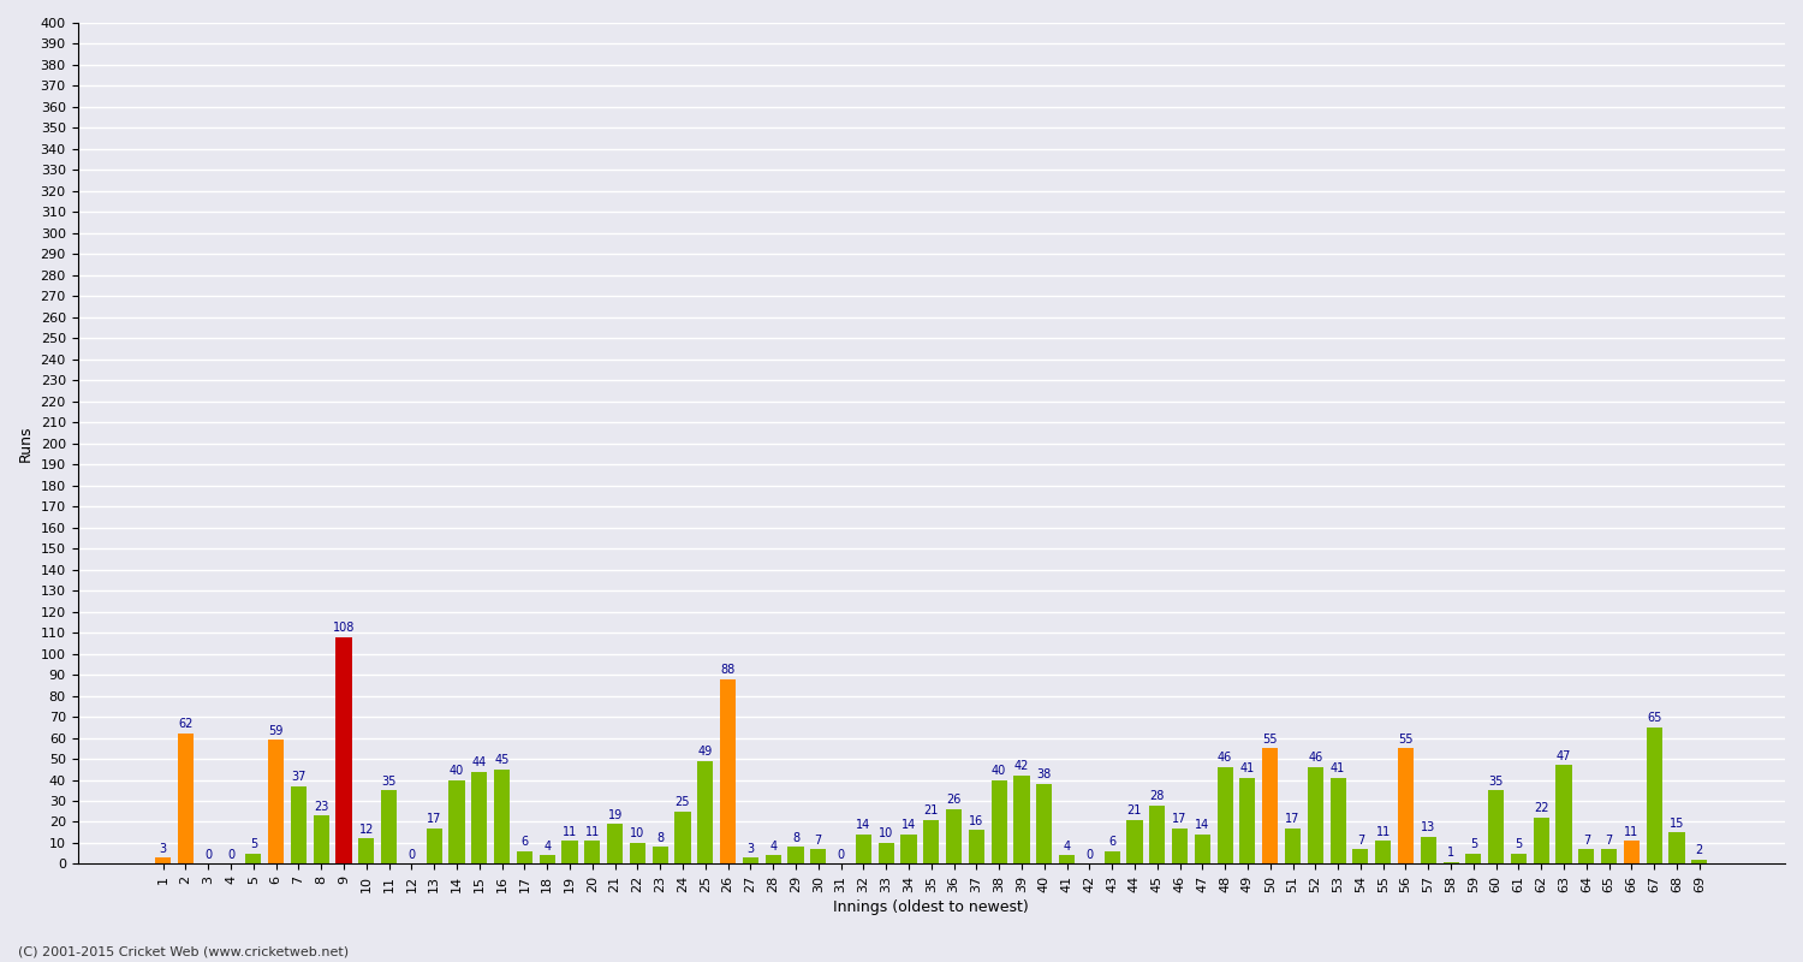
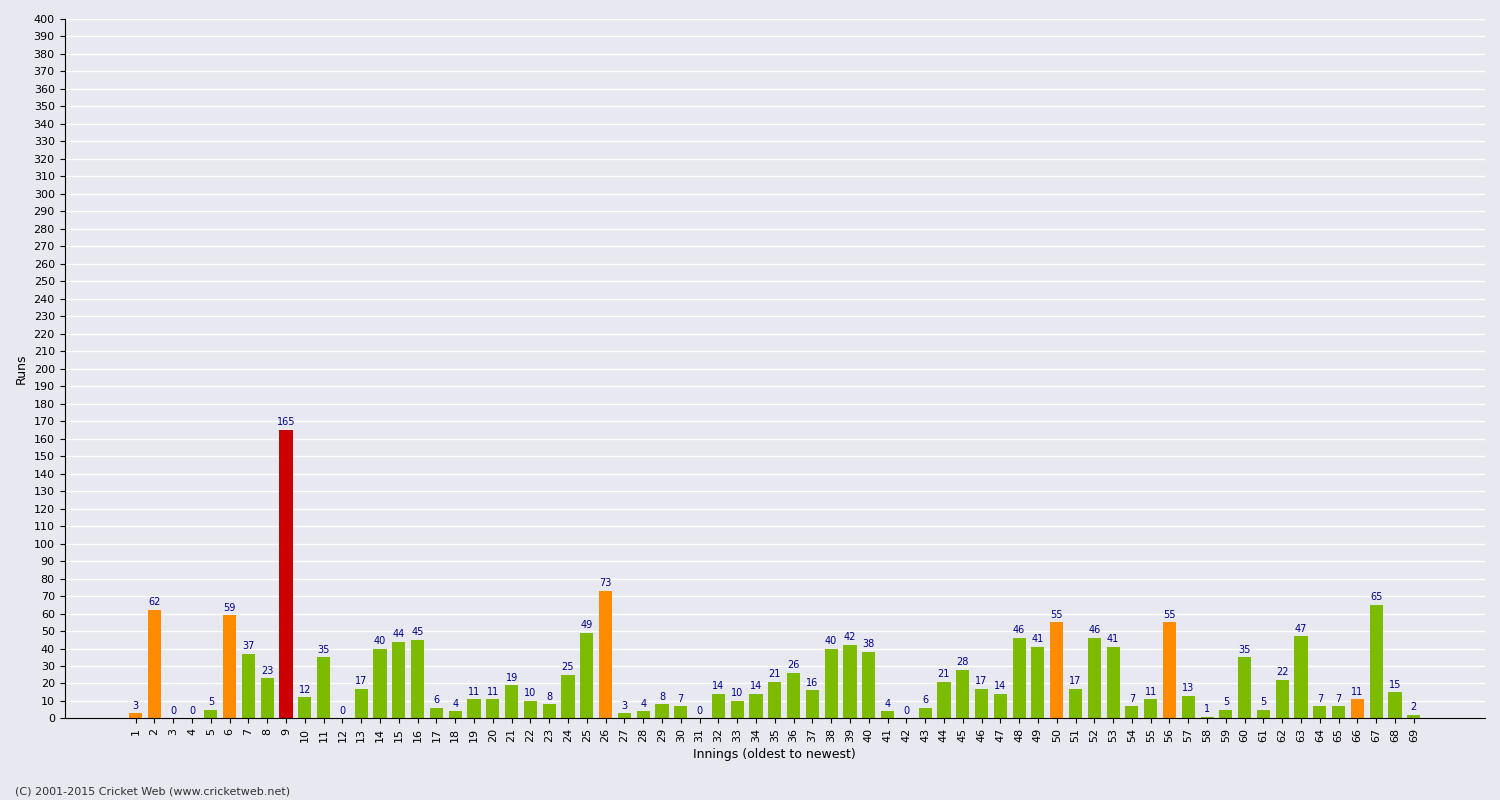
9: 108 -> 165
26: 88 -> 73
